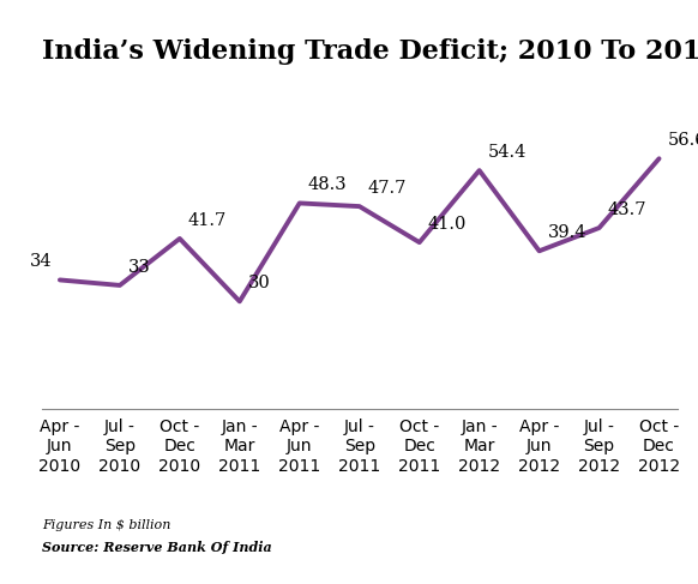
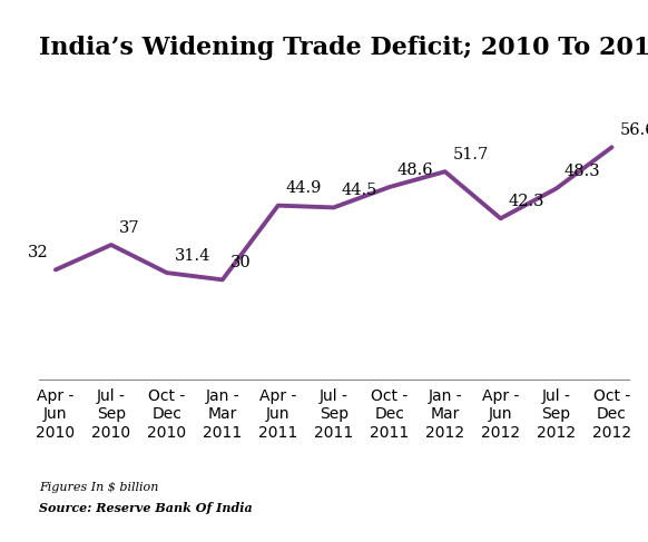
Apr - Jun 2010: 34 -> 32
Jul - Sep 2010: 33 -> 37
Oct - Dec 2010: 41.7 -> 31.4
Apr - Jun 2011: 48.3 -> 44.9
Jul - Sep 2011: 47.7 -> 44.5
Oct - Dec 2011: 41.0 -> 48.6
Jan - Mar 2012: 54.4 -> 51.7
Apr - Jun 2012: 39.4 -> 42.3
Jul - Sep 2012: 43.7 -> 48.3
